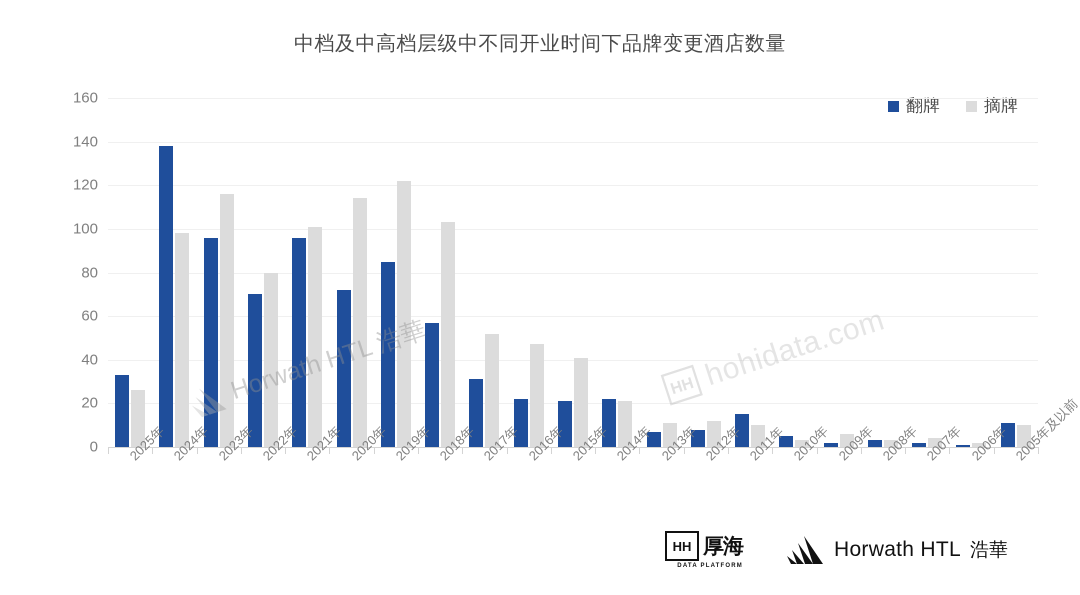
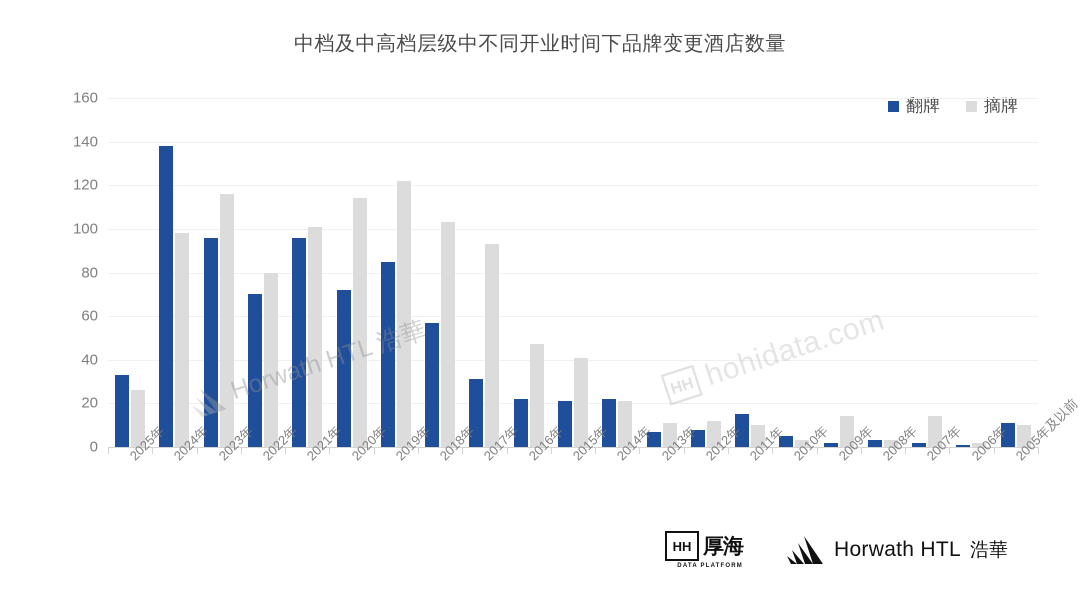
摘牌/2017年: 52 -> 93
摘牌/2009年: 6 -> 14
摘牌/2007年: 4 -> 14
